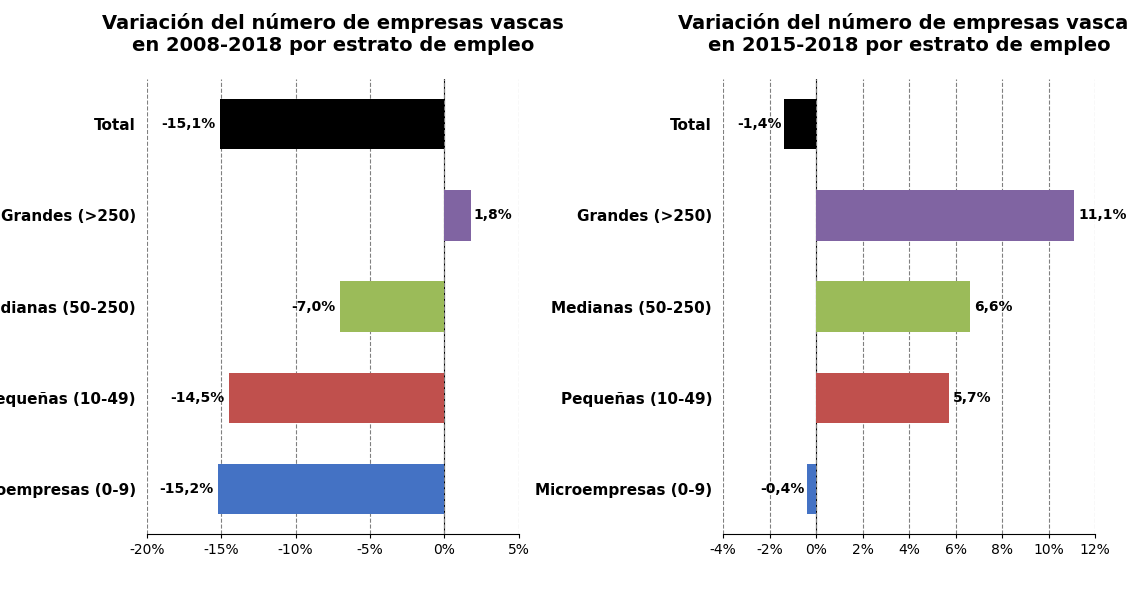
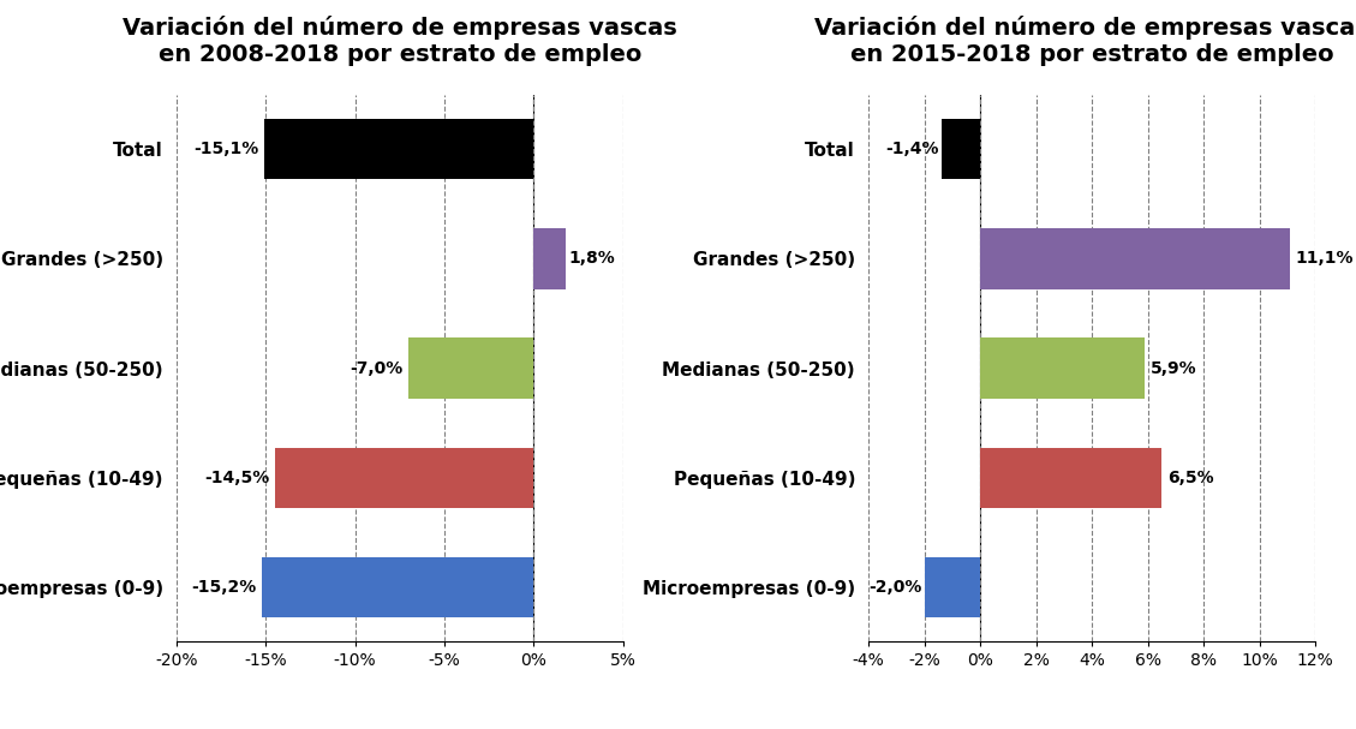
Medianas (50-250): 6,6% -> 5,9%
Pequeñas (10-49): 5,7% -> 6,5%
Microempresas (0-9): -0,4% -> -2,0%
